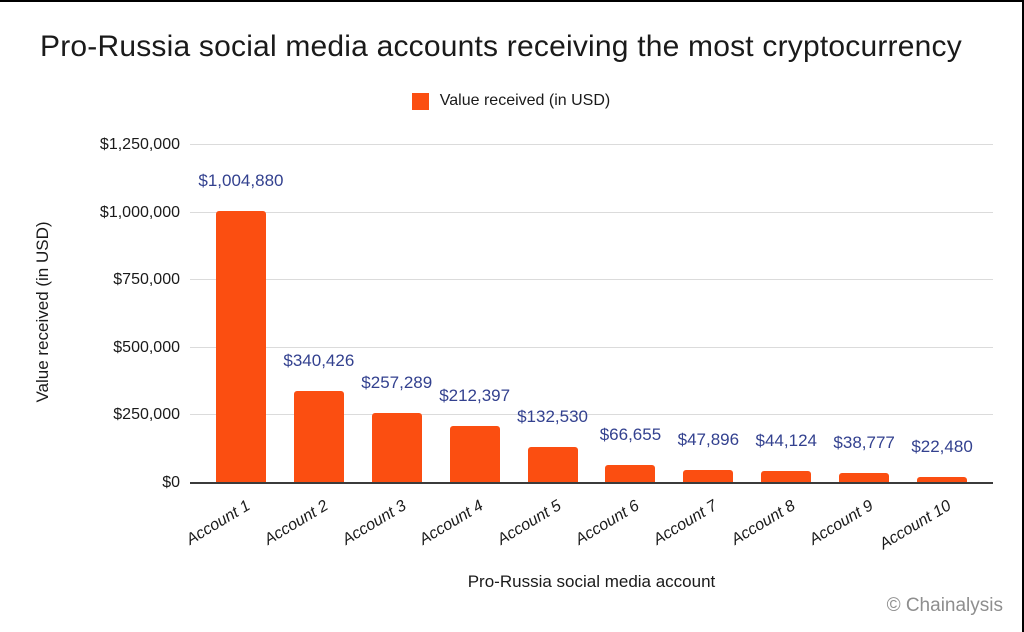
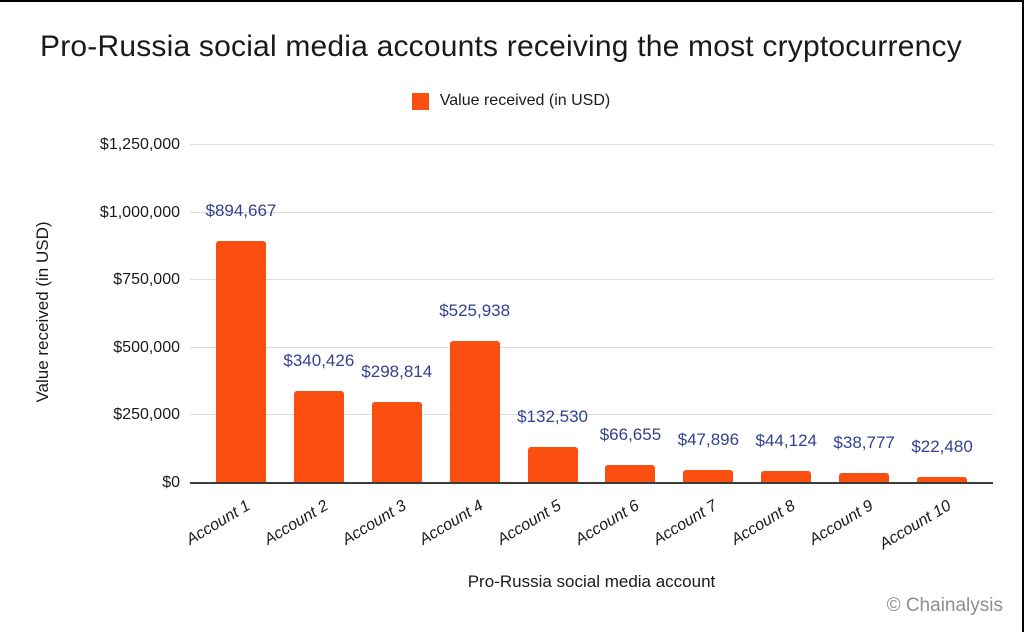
Account 1: $1,004,880 -> $894,667
Account 3: $257,289 -> $298,814
Account 4: $212,397 -> $525,938
